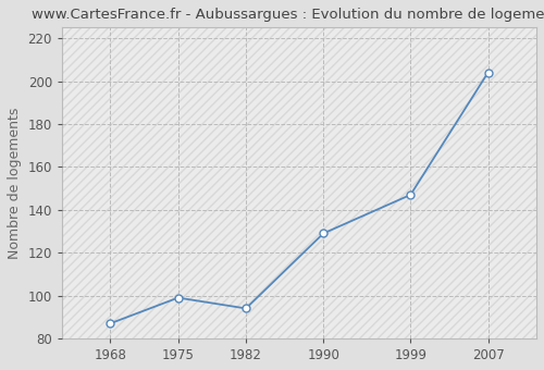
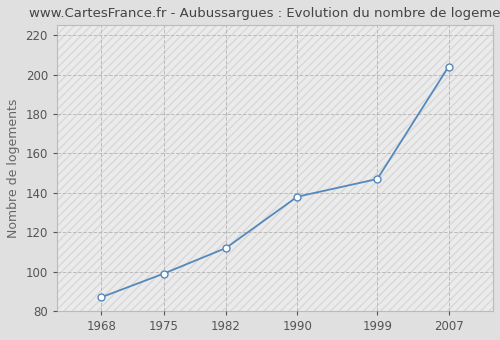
1982: 94 -> 112
1990: 129 -> 138
